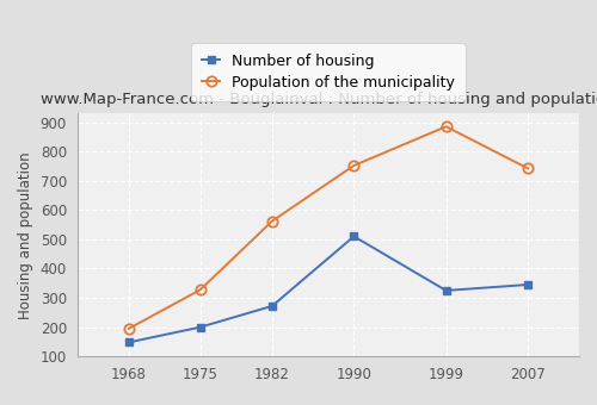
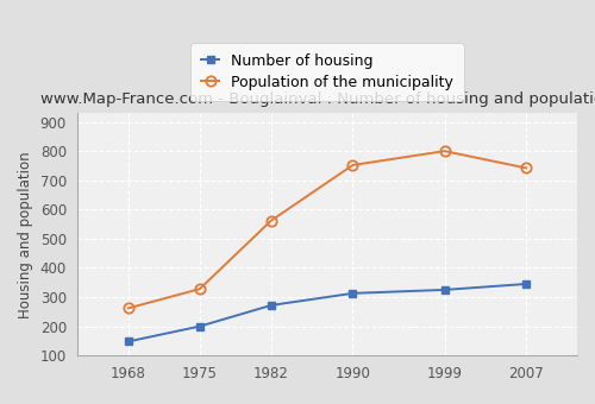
Population of the municipality/1968: 195 -> 262
Number of housing/1990: 510 -> 313
Population of the municipality/1999: 885 -> 800
